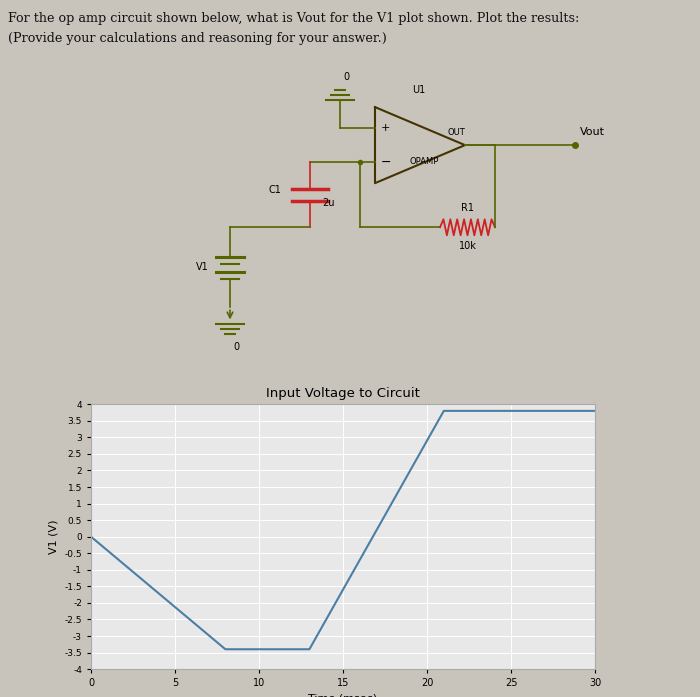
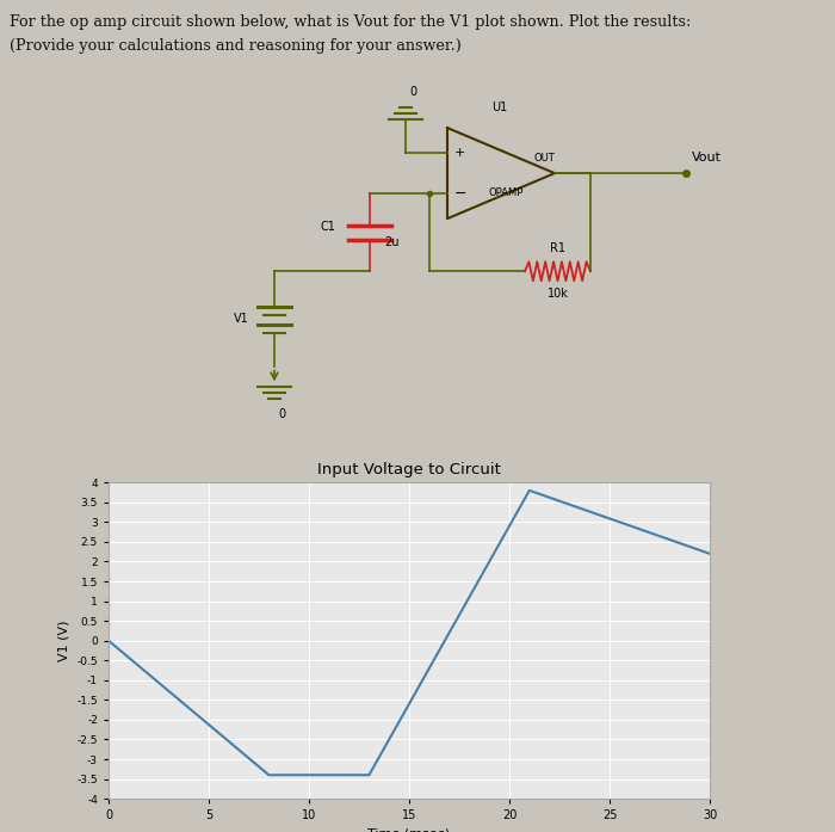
Input Voltage to Circuit/30: 3.8 -> 2.2
